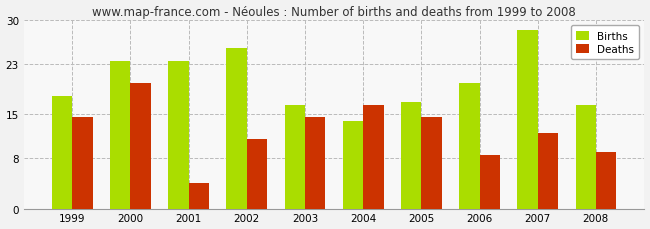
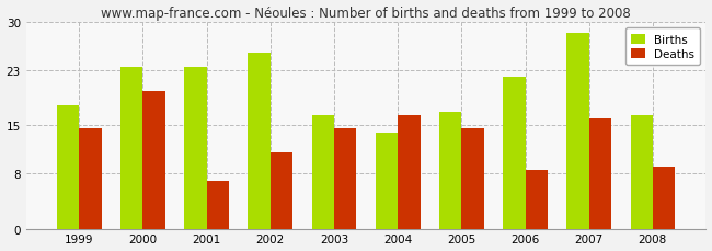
Deaths/2001: 4.0 -> 7.0
Births/2006: 20.0 -> 22.0
Deaths/2007: 12.0 -> 16.0
